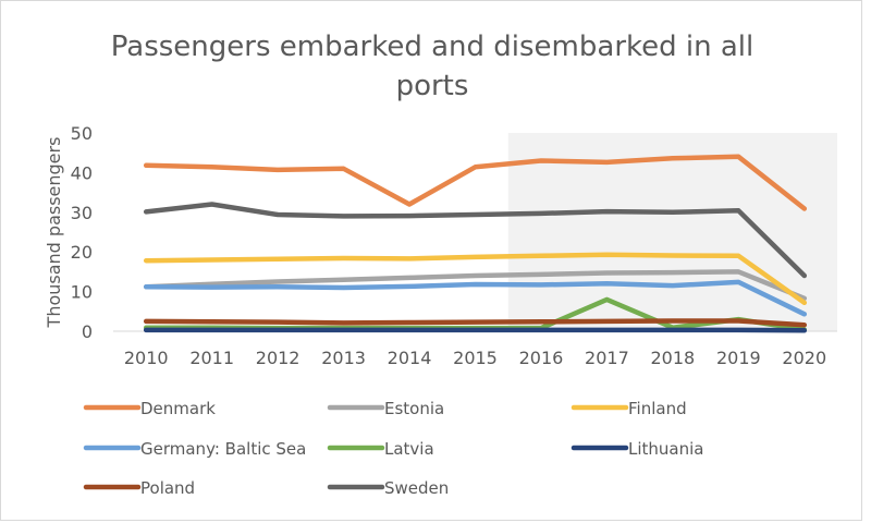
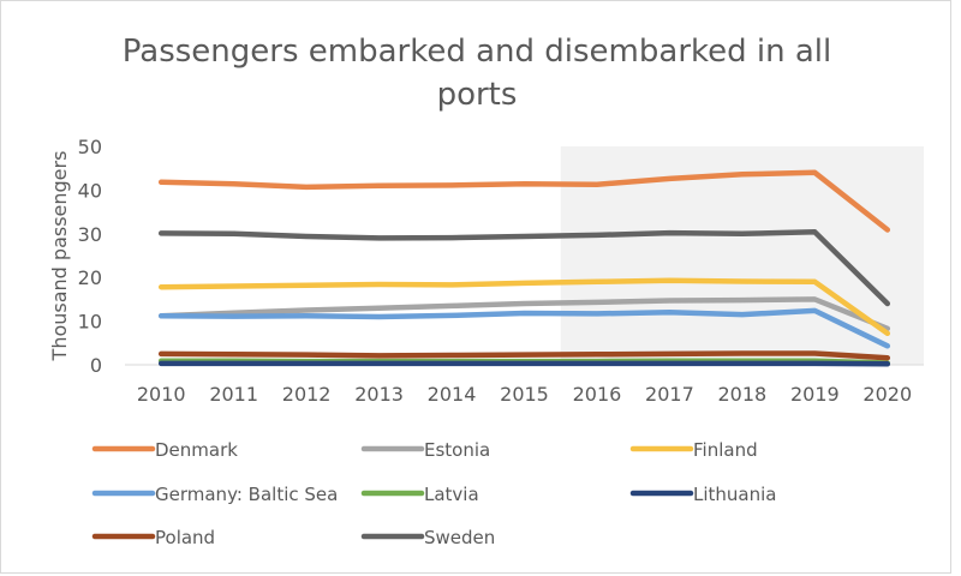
Sweden/2011: 32 -> 30
Denmark/2014: 32 -> 41
Denmark/2016: 43 -> 41
Latvia/2017: 8 -> 1
Latvia/2019: 3 -> 1
